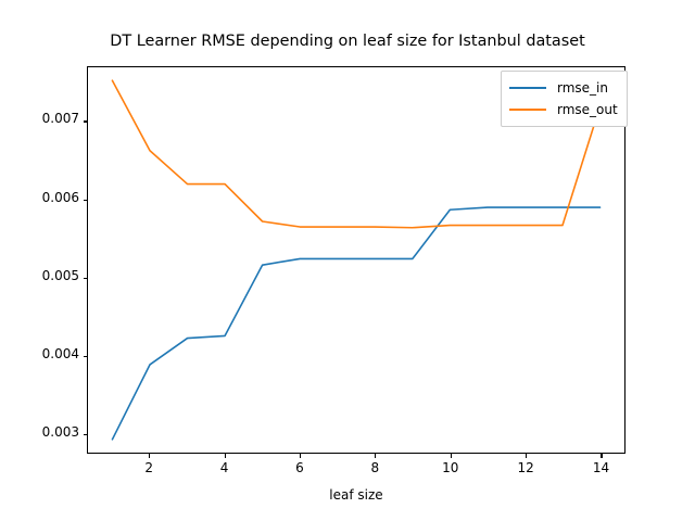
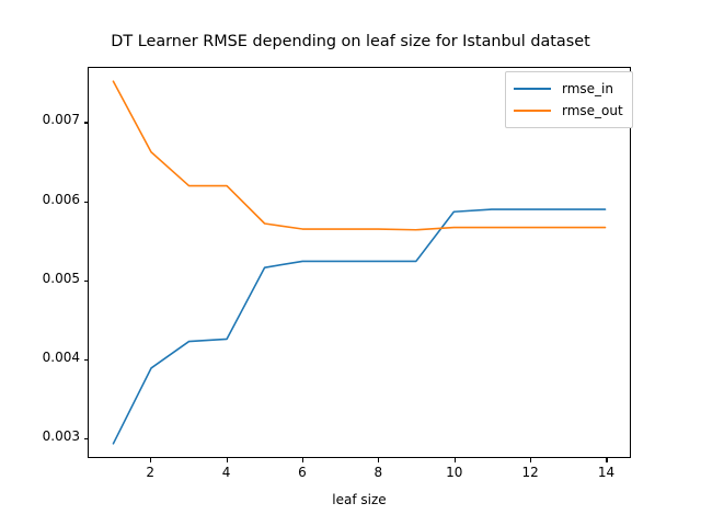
rmse_out/14: 0.0072 -> 0.0057
